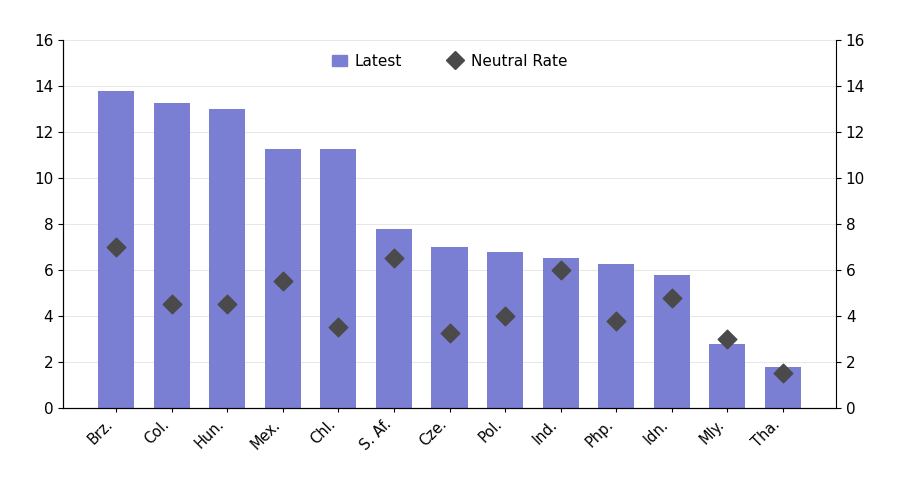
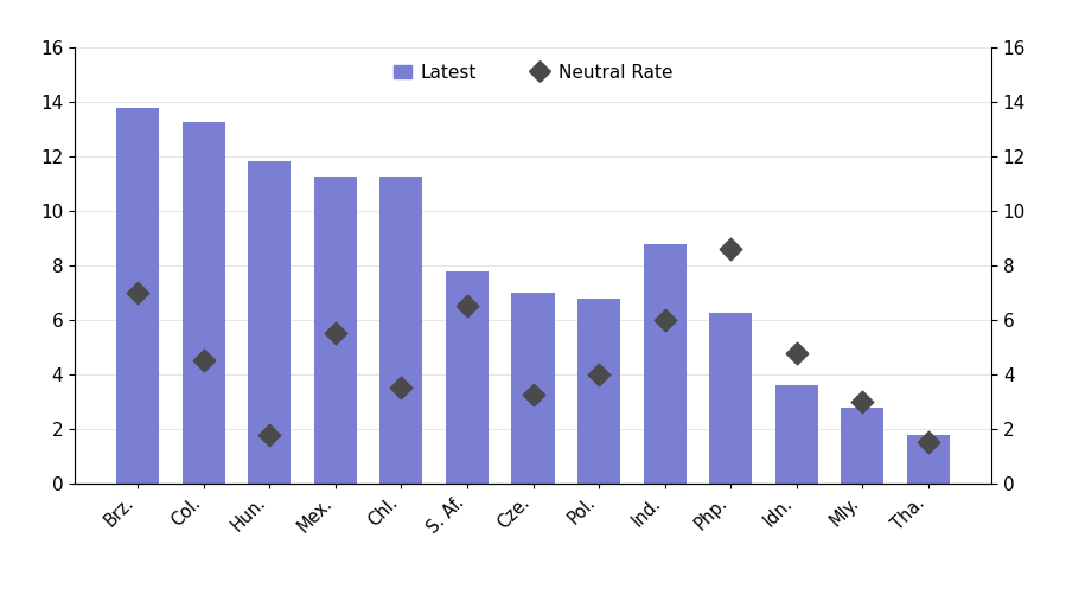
Latest/Hun.: 13.00 -> 11.80
Neutral Rate/Hun.: 4.50 -> 1.75
Latest/Ind.: 6.50 -> 8.75
Neutral Rate/Php.: 3.75 -> 8.60
Latest/Idn.: 5.75 -> 3.60
